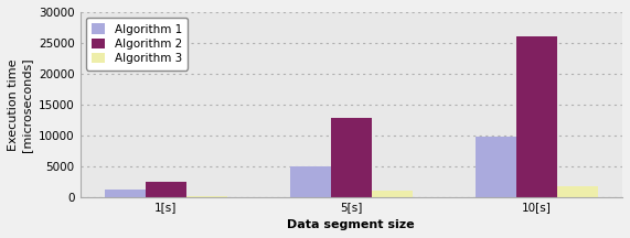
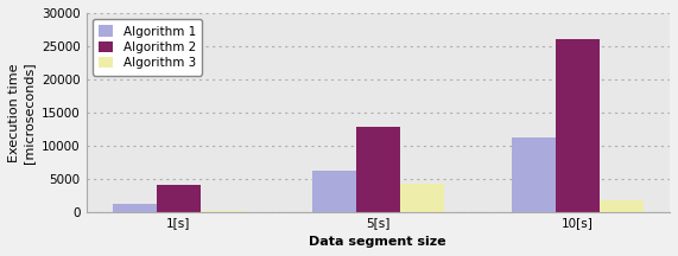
Algorithm 2/1[s]: 2500 -> 4000
Algorithm 1/5[s]: 5000 -> 6200
Algorithm 3/5[s]: 1000 -> 4200
Algorithm 1/10[s]: 9700 -> 11200
